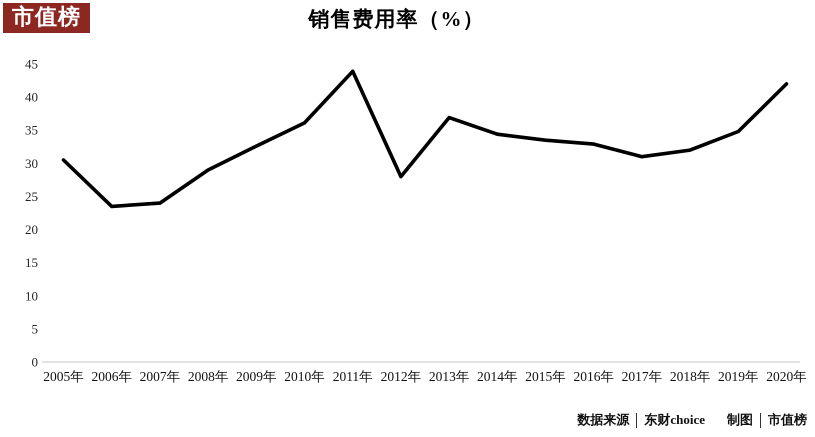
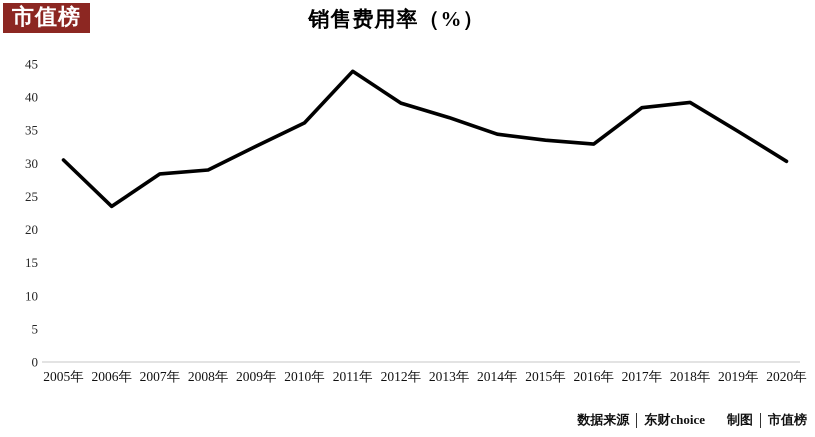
2007年: 24 -> 28
2012年: 28 -> 39
2017年: 31 -> 38
2018年: 32 -> 39
2020年: 42 -> 30
